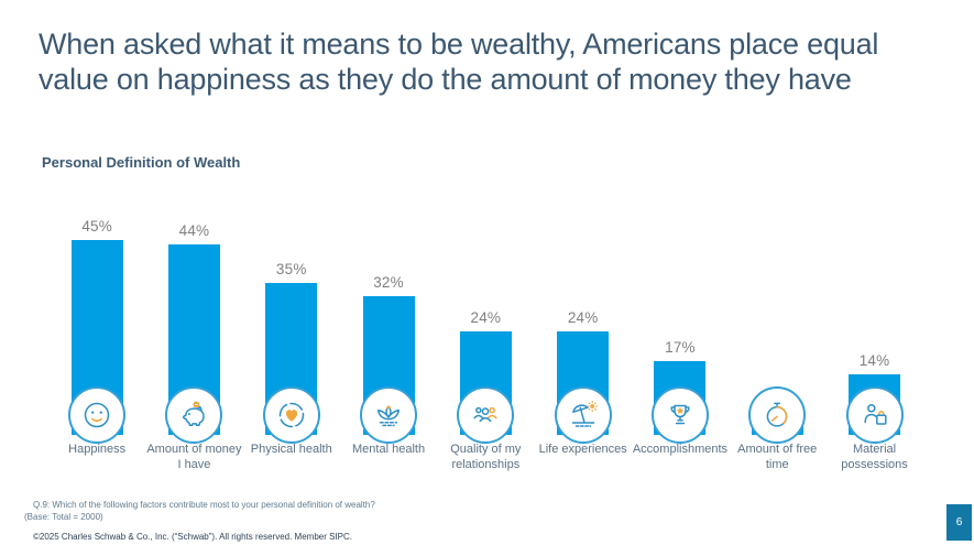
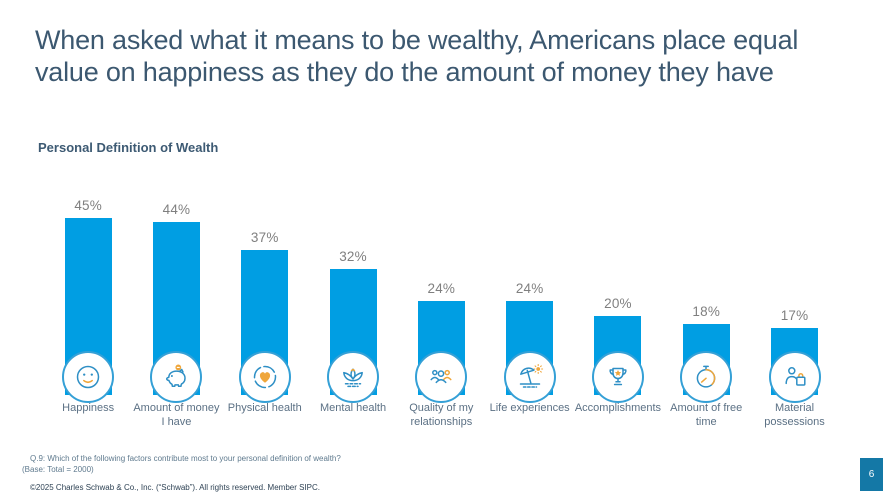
Physical health: 35% -> 37%
Accomplishments: 17% -> 20%
Amount of free time: 5% -> 18%
Material possessions: 14% -> 17%
